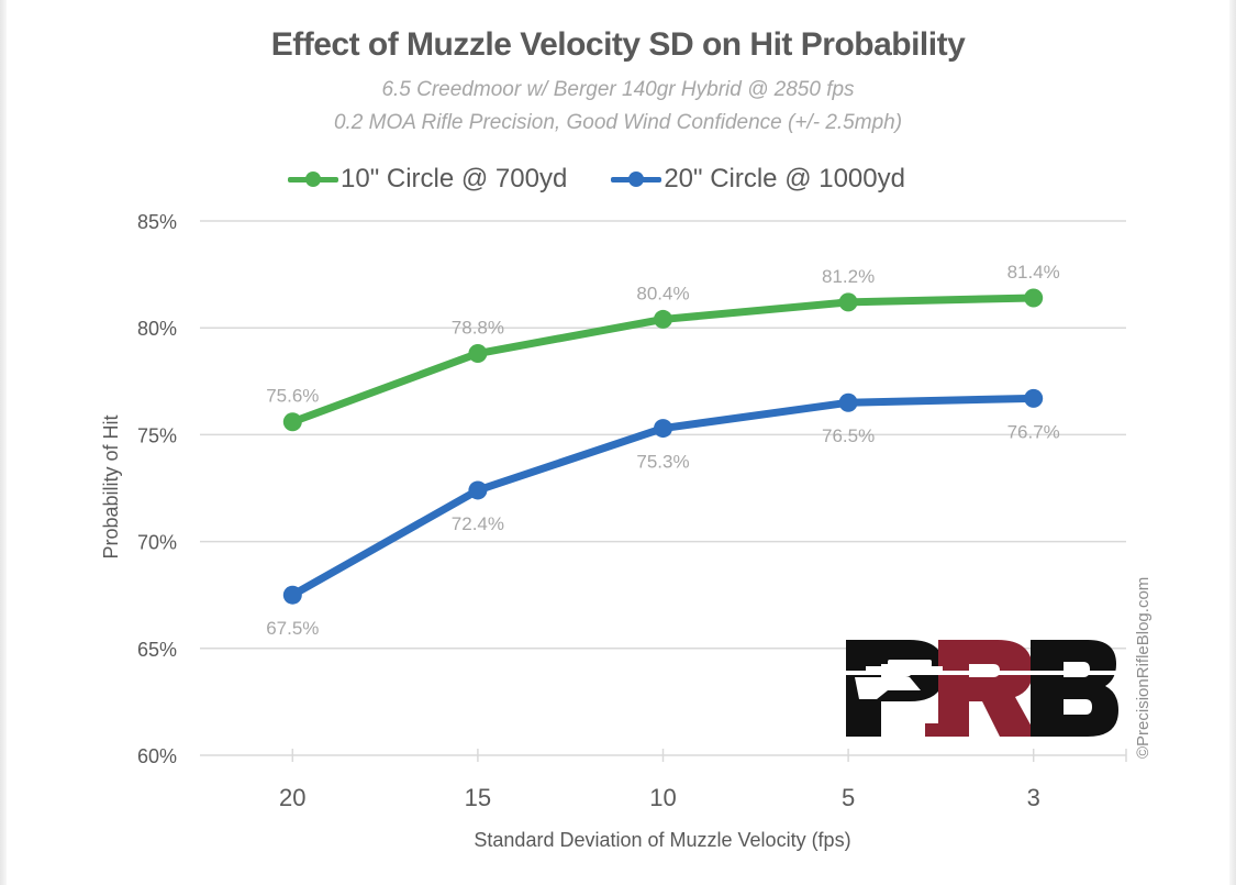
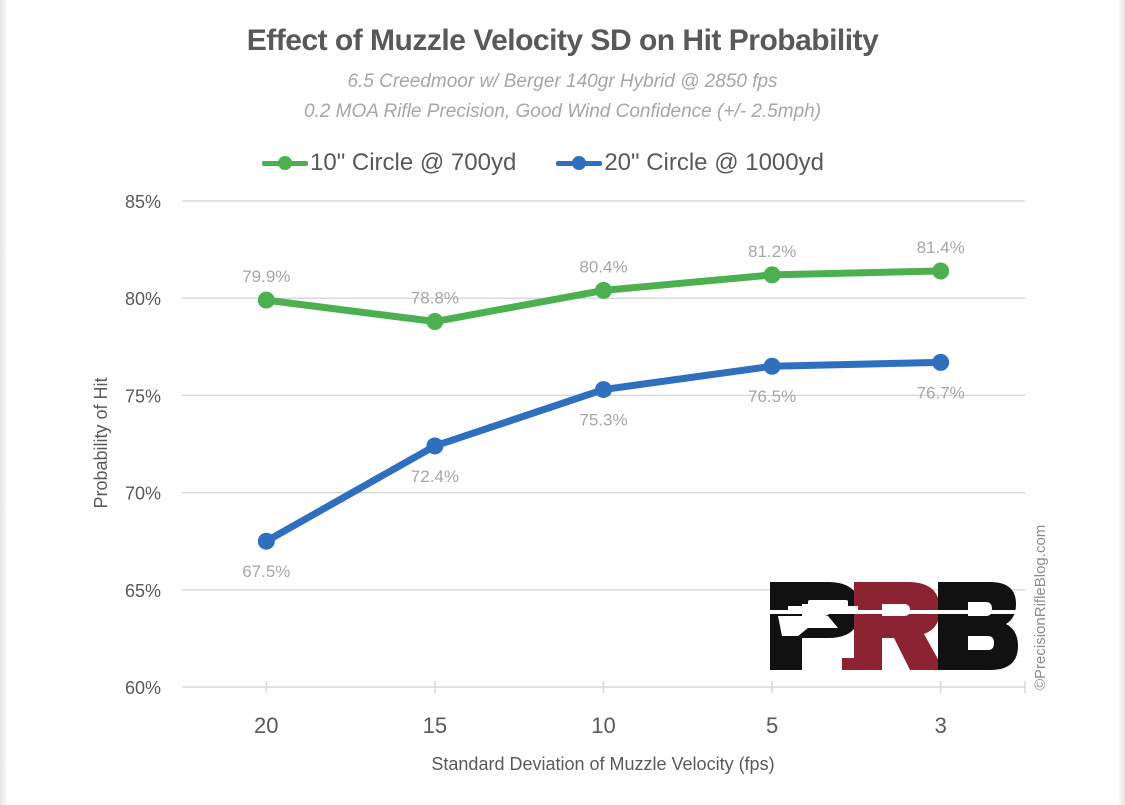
10" Circle @ 700yd/20: 75.6% -> 79.9%
